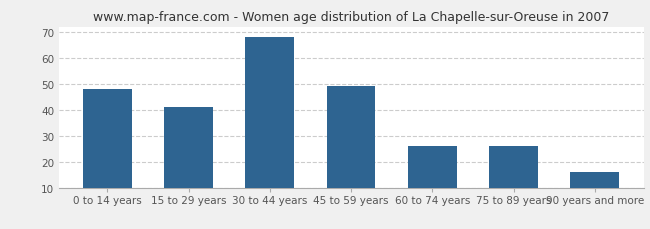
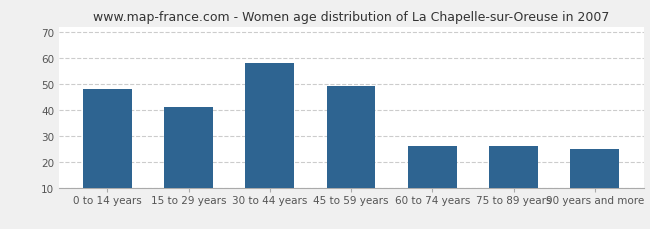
30 to 44 years: 68 -> 58
90 years and more: 16 -> 25
